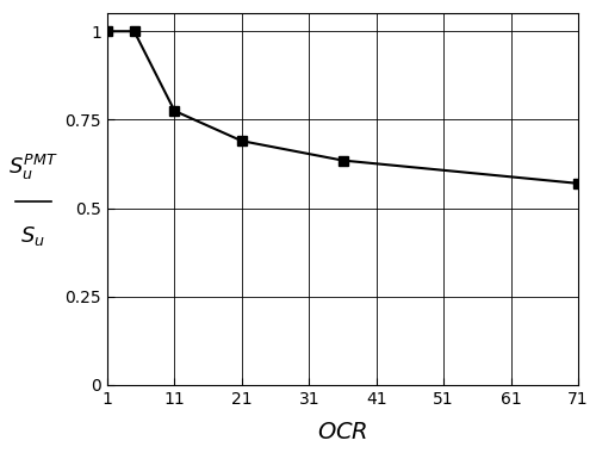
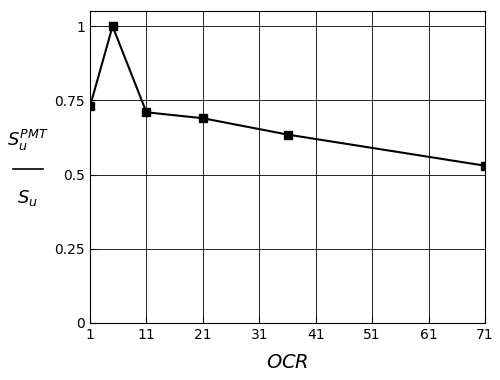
1: 1.000 -> 0.730
11: 0.775 -> 0.710
71: 0.570 -> 0.530
